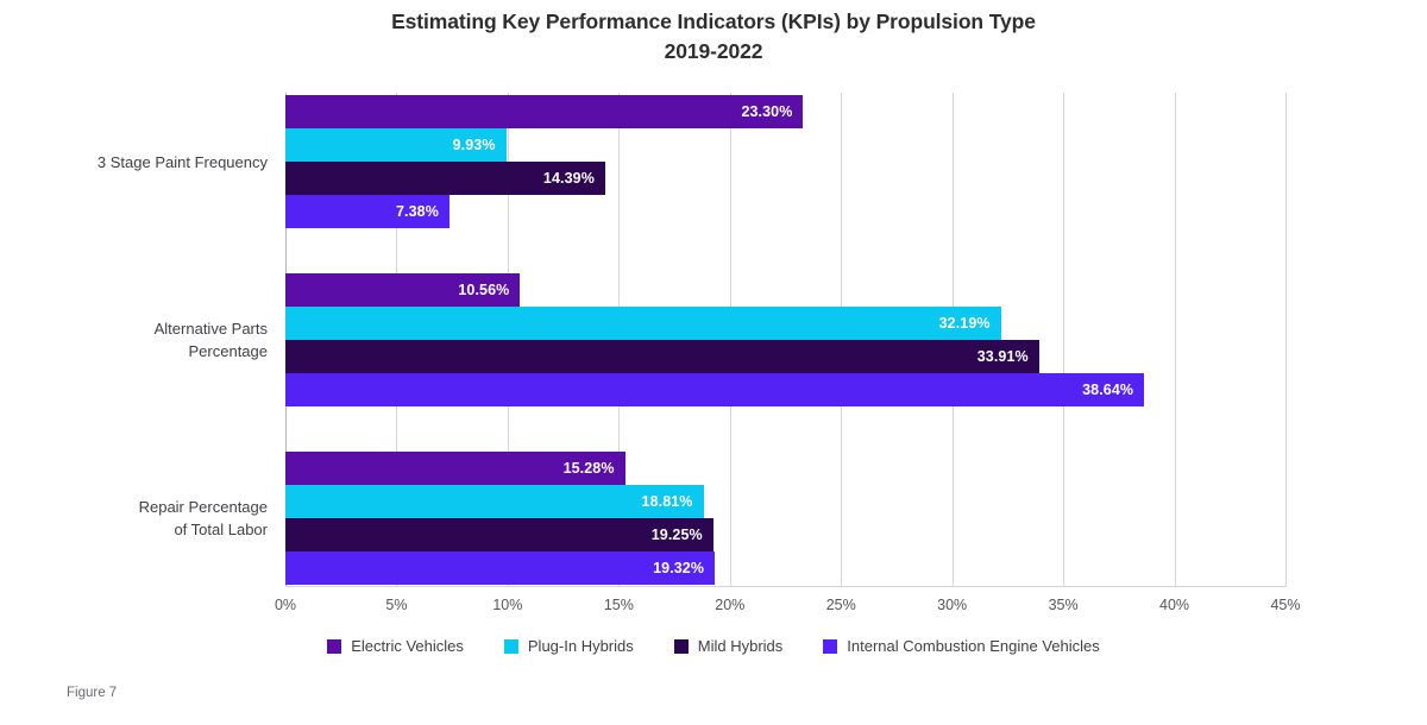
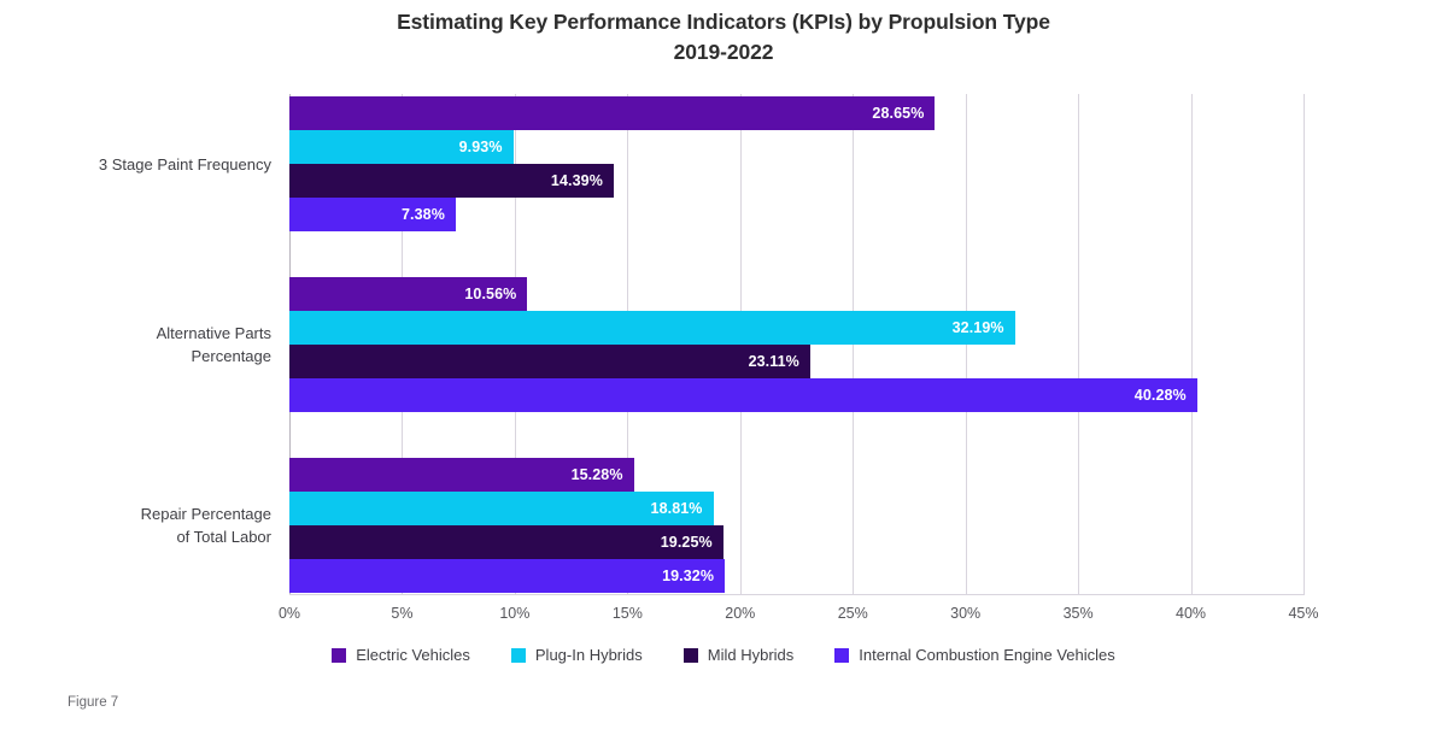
Electric Vehicles/3 Stage Paint Frequency: 23.30% -> 28.65%
Mild Hybrids/Alternative Parts Percentage: 33.91% -> 23.11%
Internal Combustion Engine Vehicles/Alternative Parts Percentage: 38.64% -> 40.28%
